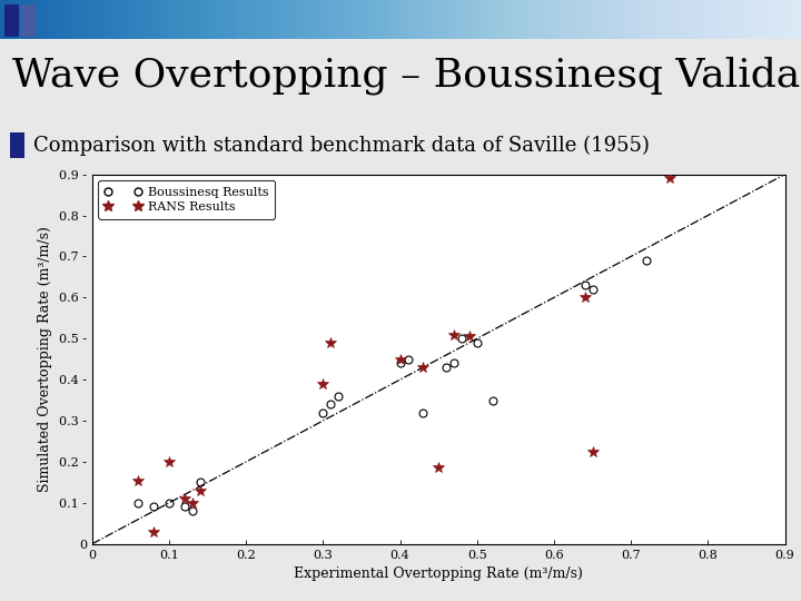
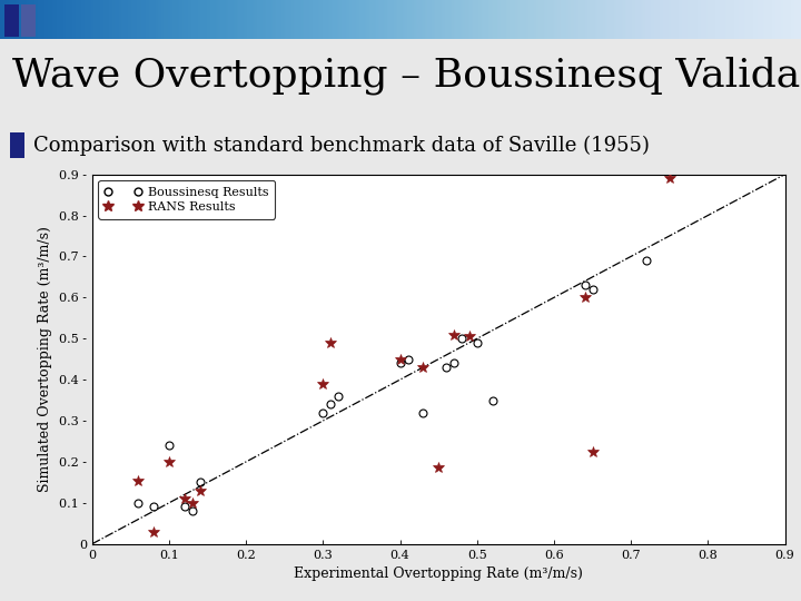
Boussinesq Results/0.1: 0.10 - -> 0.24 -
